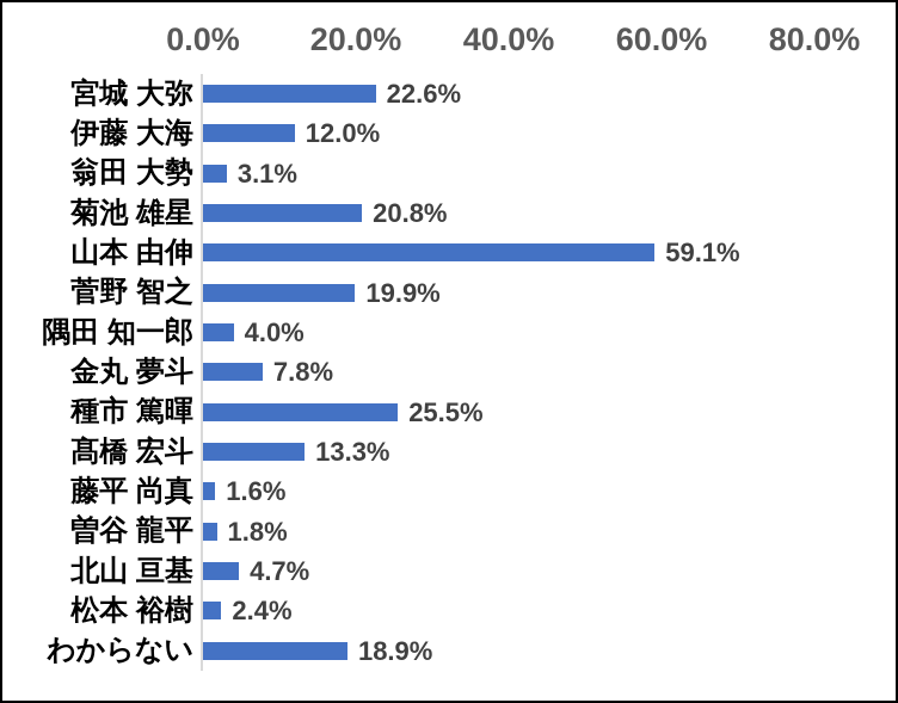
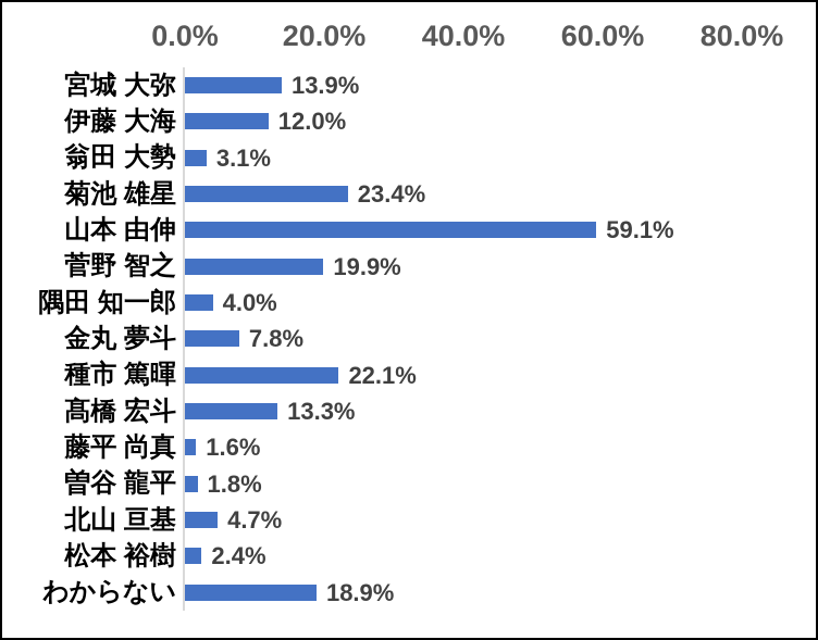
宮城 大弥: 22.6% -> 13.9%
菊池 雄星: 20.8% -> 23.4%
種市 篤暉: 25.5% -> 22.1%
